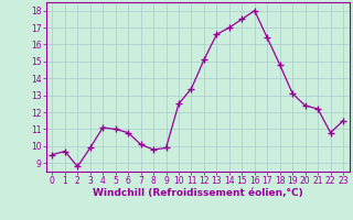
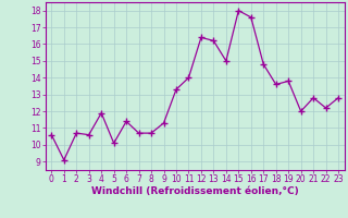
0: 9.5 -> 10.6
1: 9.7 -> 9.1
2: 8.8 -> 10.7
3: 9.9 -> 10.6
4: 11.1 -> 11.9
5: 11.0 -> 10.1
6: 10.8 -> 11.4
7: 10.1 -> 10.7
8: 9.8 -> 10.7
9: 9.9 -> 11.3
10: 12.5 -> 13.3
11: 13.4 -> 14.0
12: 15.1 -> 16.4
13: 16.6 -> 16.2
14: 17.0 -> 15.0
15: 17.5 -> 18.0
16: 18.0 -> 17.6
17: 16.4 -> 14.8
18: 14.8 -> 13.6
19: 13.1 -> 13.8
20: 12.4 -> 12.0
21: 12.2 -> 12.8
22: 10.8 -> 12.2
23: 11.5 -> 12.8
